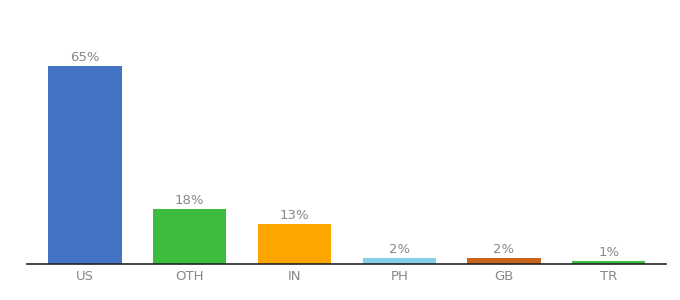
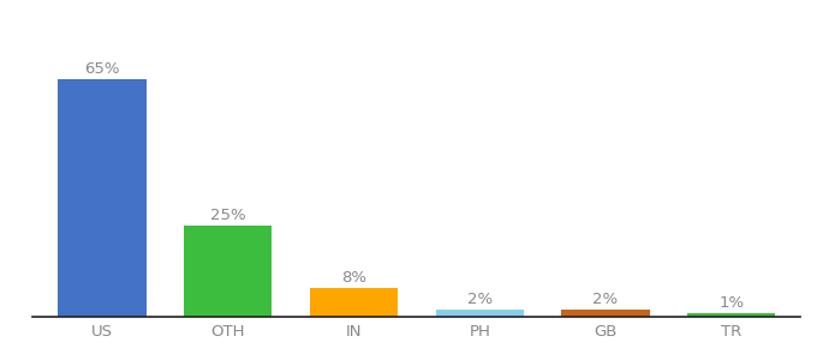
OTH: 18% -> 25%
IN: 13% -> 8%
